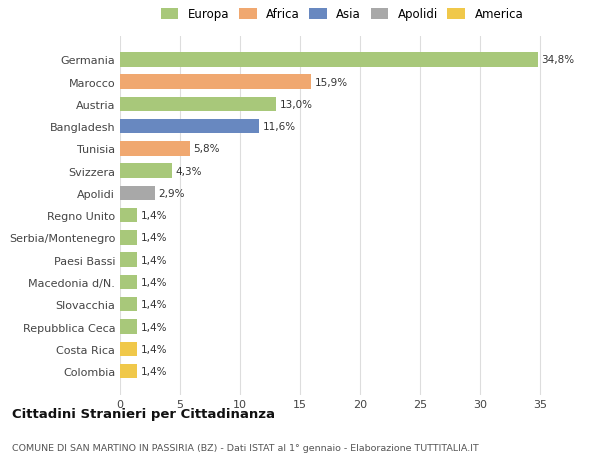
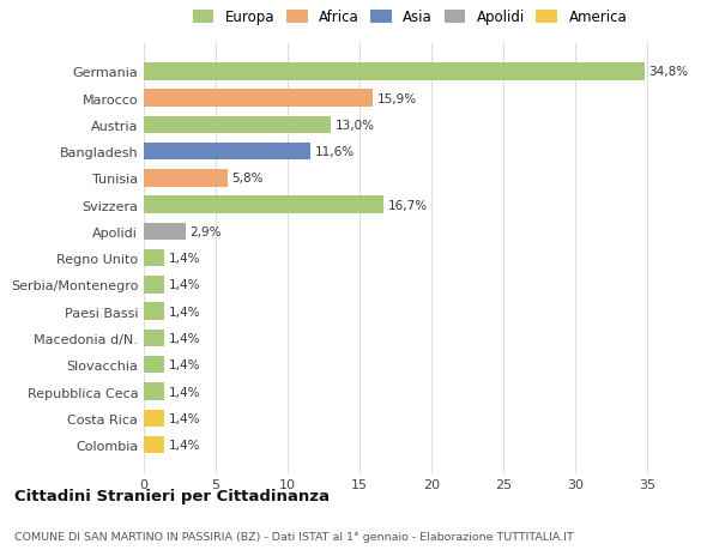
Svizzera: 4,3% -> 16,7%
